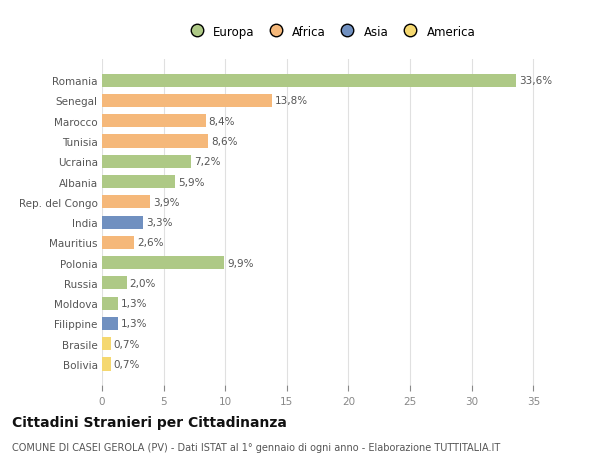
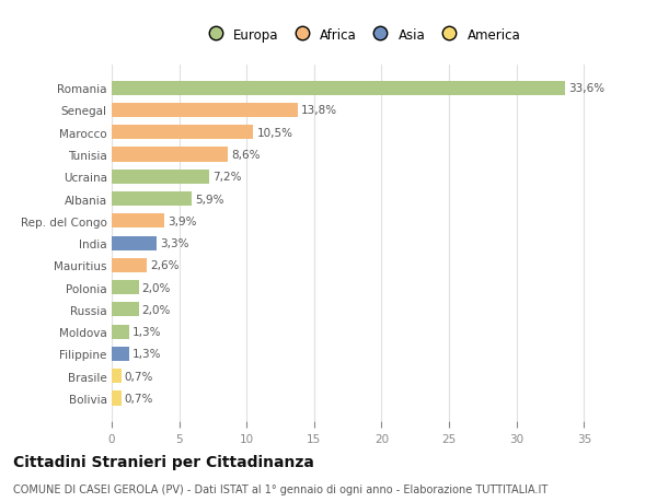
Marocco: 8,4% -> 10,5%
Polonia: 9,9% -> 2,0%
